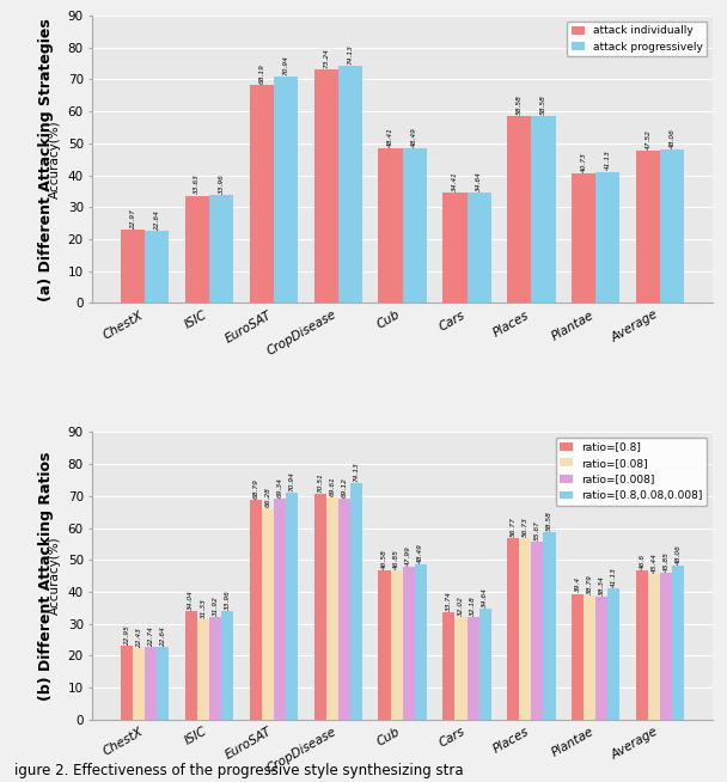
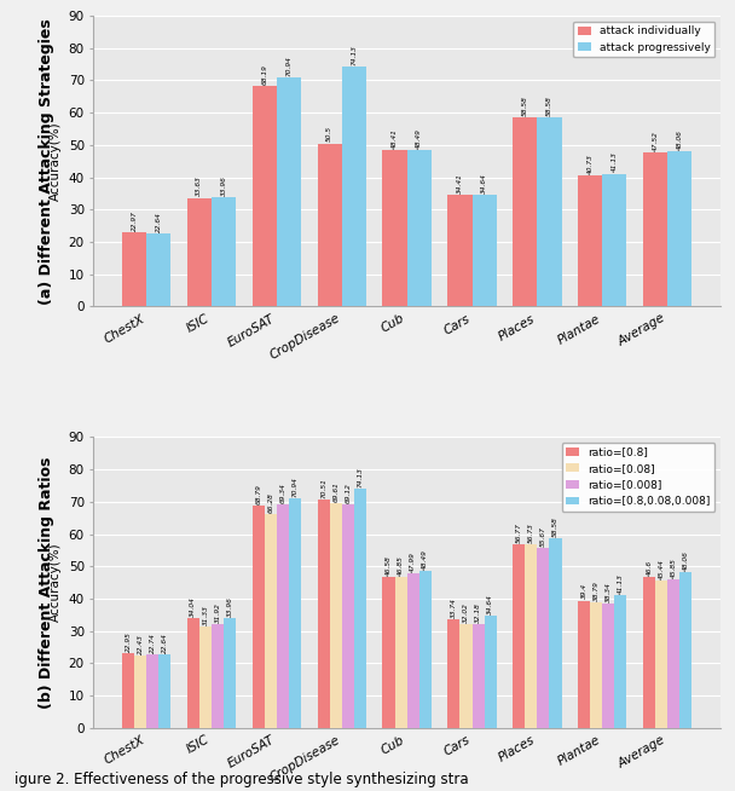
attack individually/CropDisease: 73.2 -> 50.5
